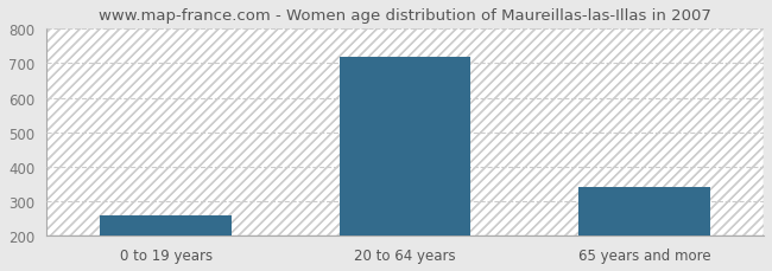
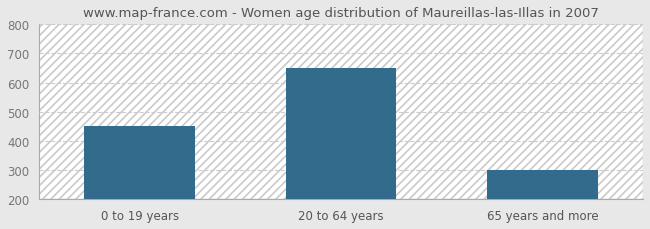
0 to 19 years: 260 -> 450
20 to 64 years: 720 -> 650
65 years and more: 340 -> 300
